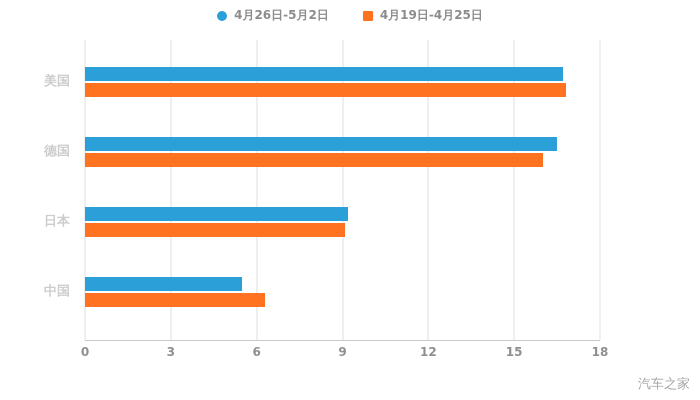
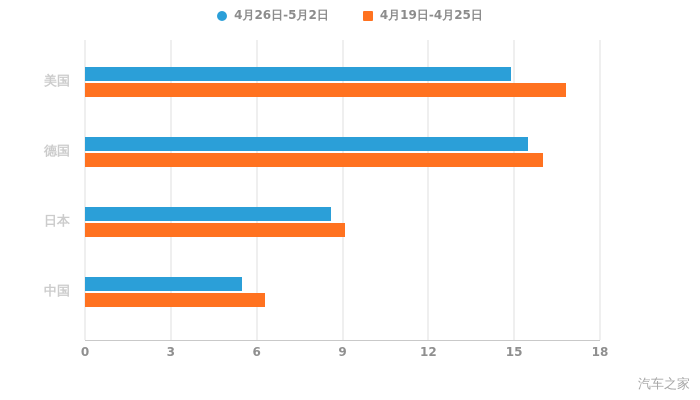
4月26日-5月2日/美国: 16.7 -> 14.9
4月26日-5月2日/德国: 16.5 -> 15.5
4月26日-5月2日/日本: 9.2 -> 8.6
